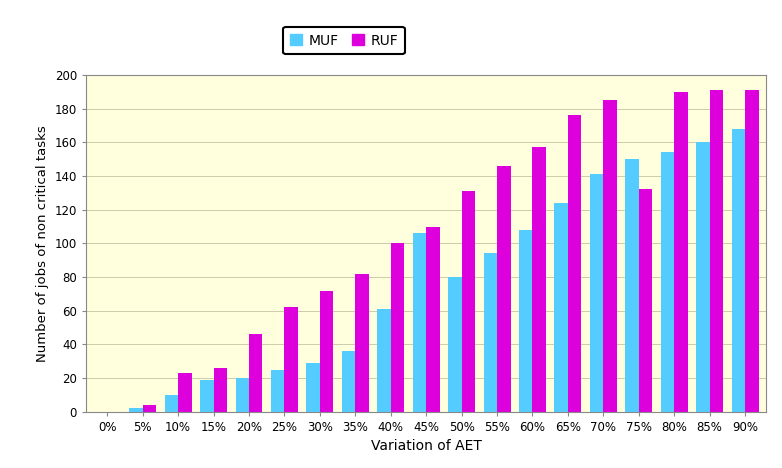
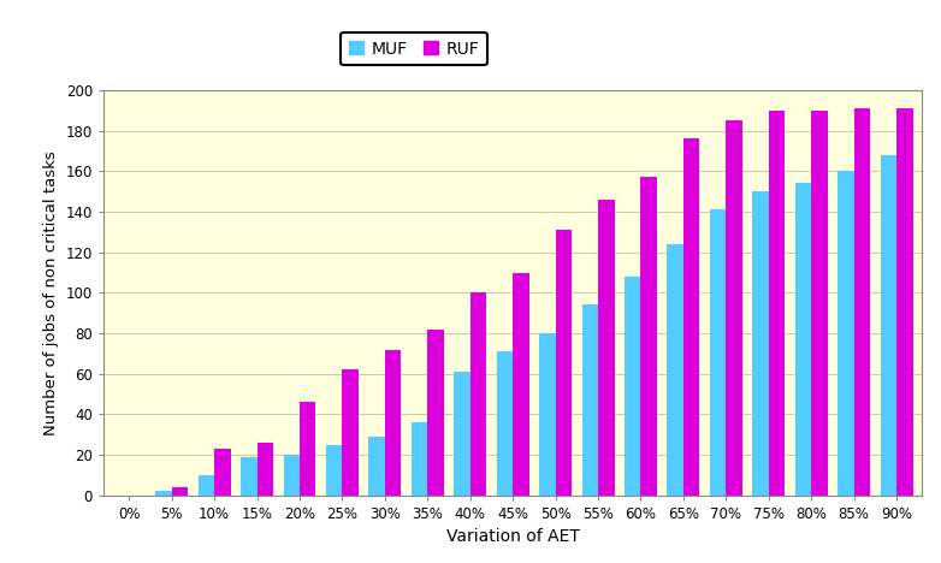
MUF/45%: 106 -> 71
RUF/75%: 132 -> 190
